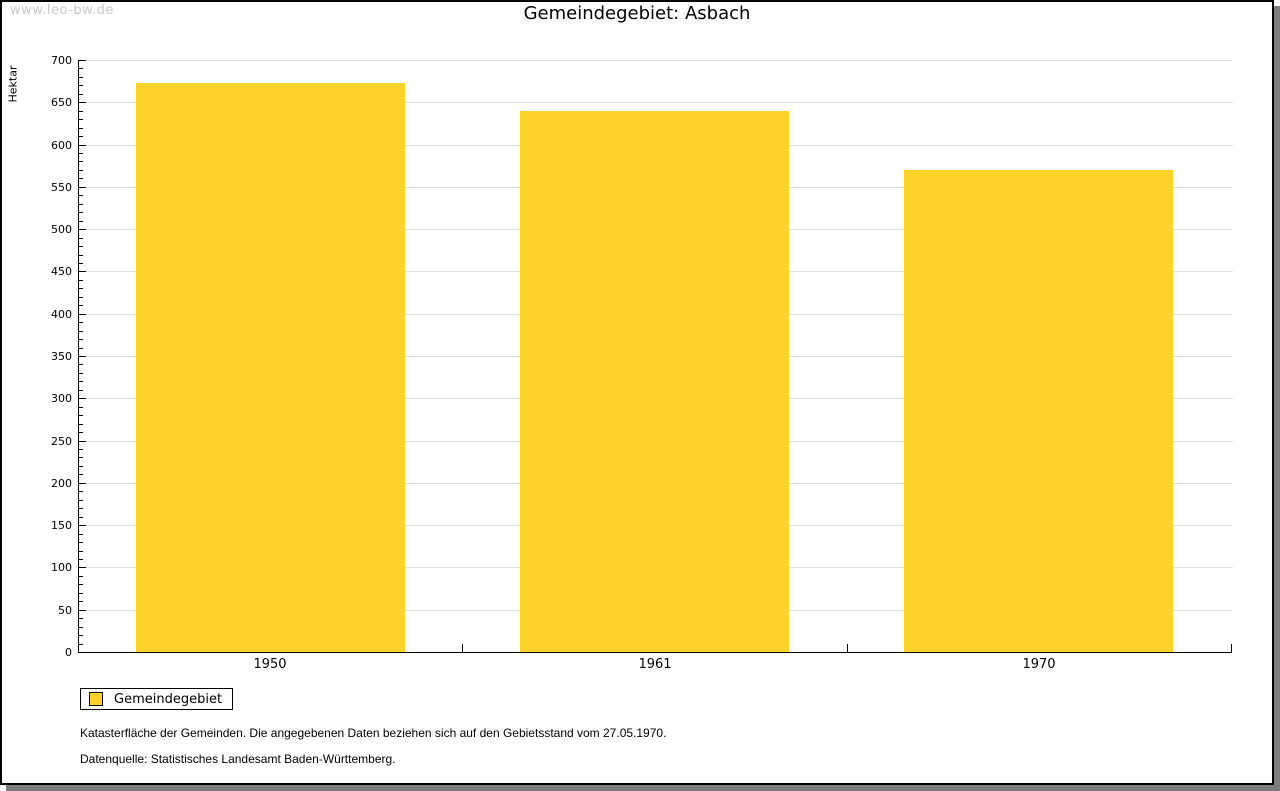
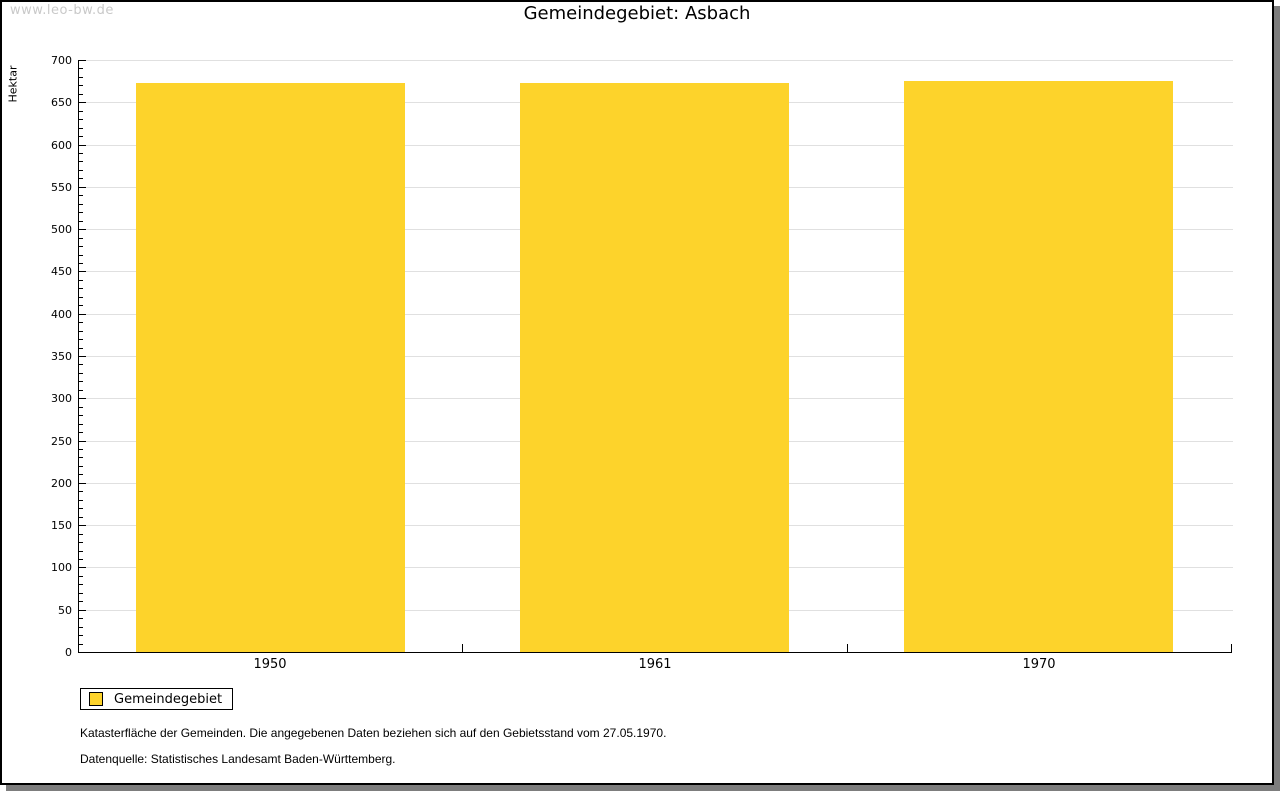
1961: 640 -> 670
1970: 570 -> 680
